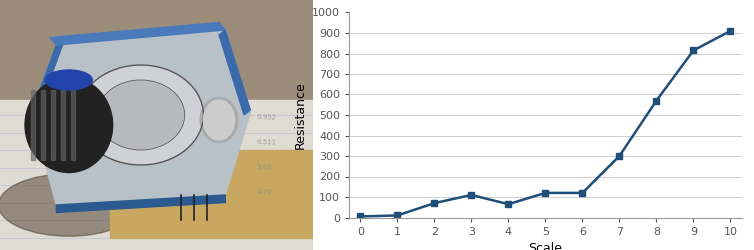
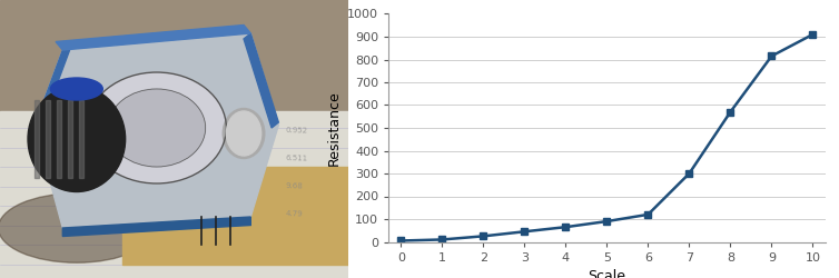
2: 70 -> 25
3: 110 -> 45
5: 120 -> 90
